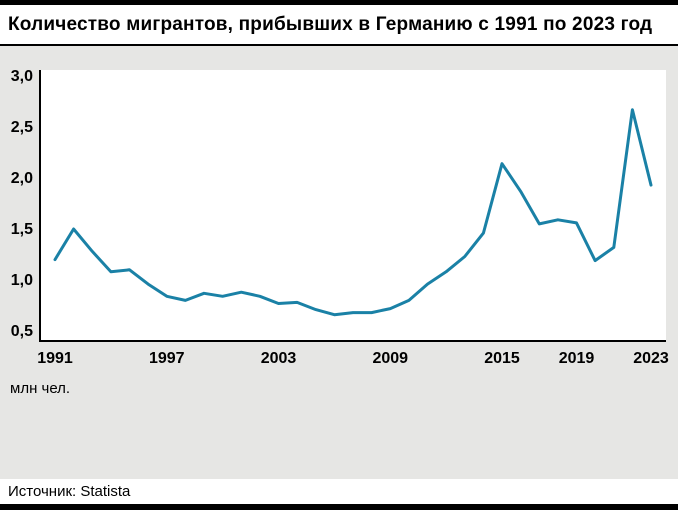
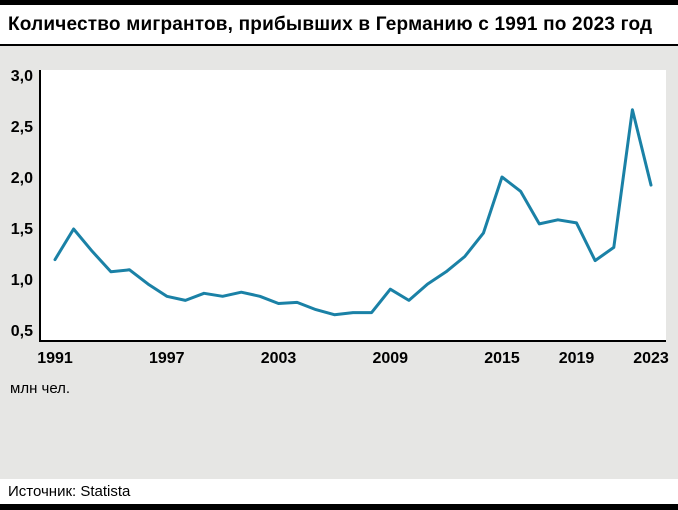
2009: 0,72 -> 0,91
2015: 2,14 -> 2,01
